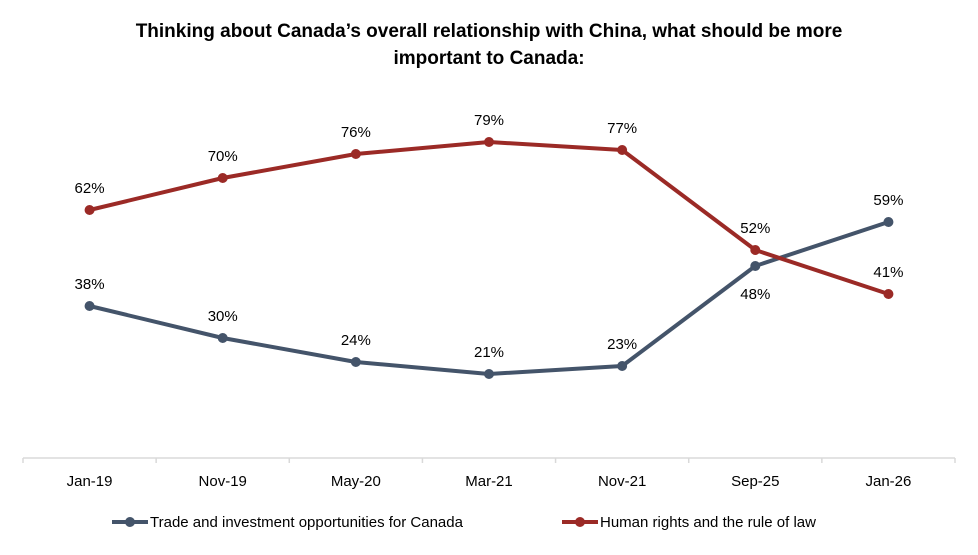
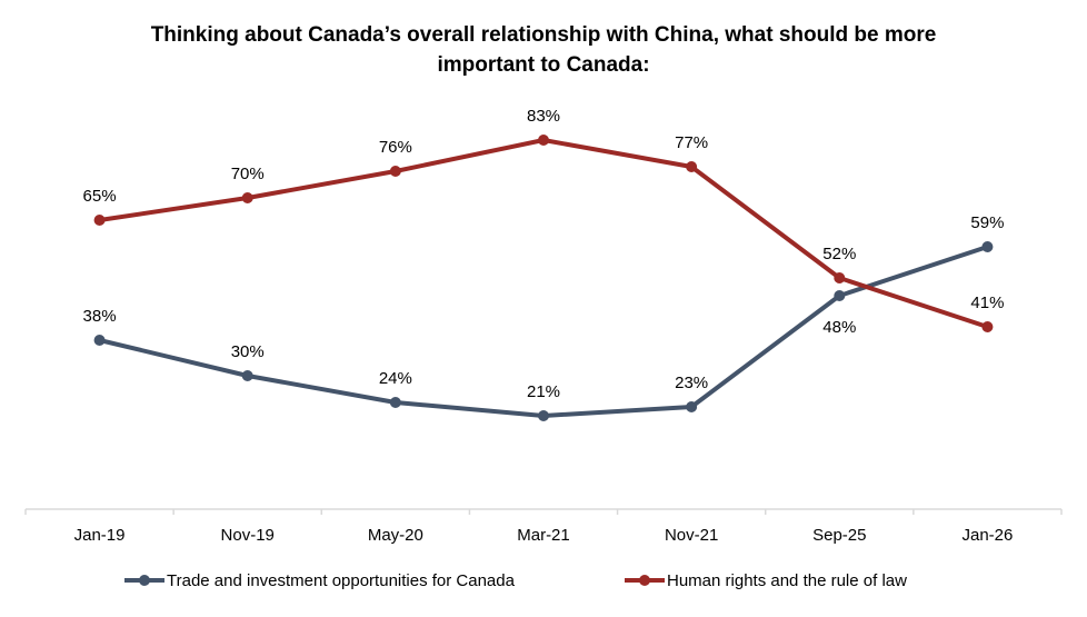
Human rights and the rule of law/Jan-19: 62% -> 65%
Human rights and the rule of law/Mar-21: 79% -> 83%
